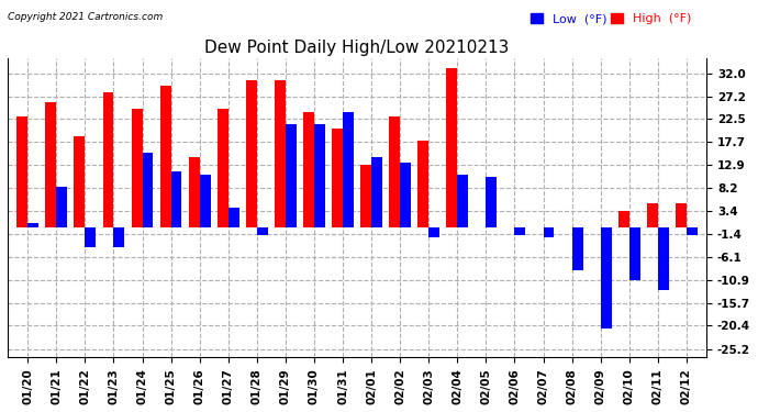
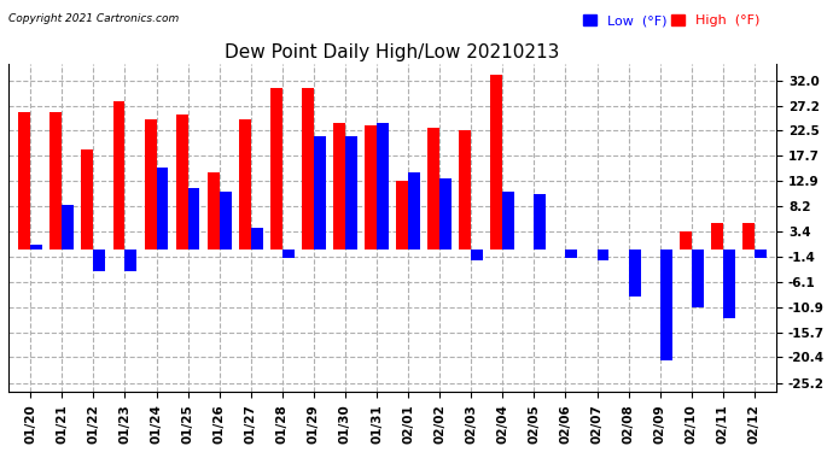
High (°F)/01/20: 23.0 -> 26.0
High (°F)/01/25: 29.5 -> 25.5
High (°F)/01/31: 20.5 -> 23.5
High (°F)/02/03: 18.0 -> 22.5
